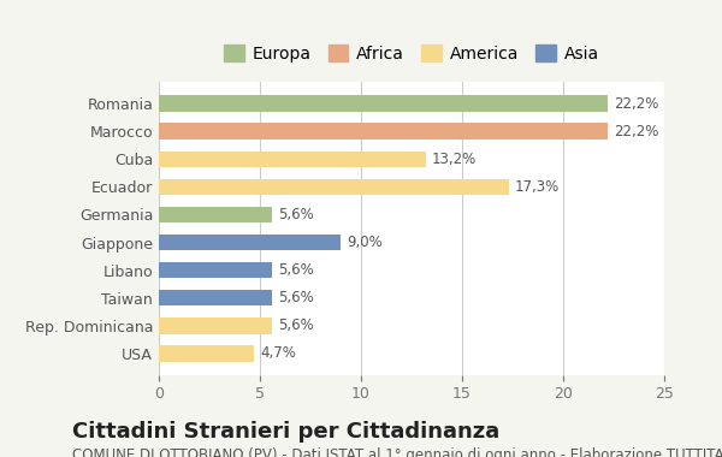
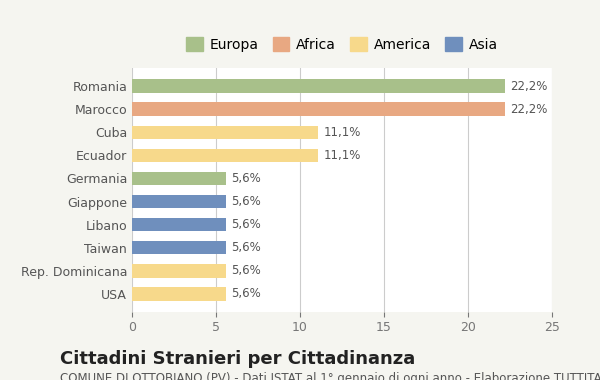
Cuba: 13,2% -> 11,1%
Ecuador: 17,3% -> 11,1%
Giappone: 9,0% -> 5,6%
USA: 4,7% -> 5,6%
